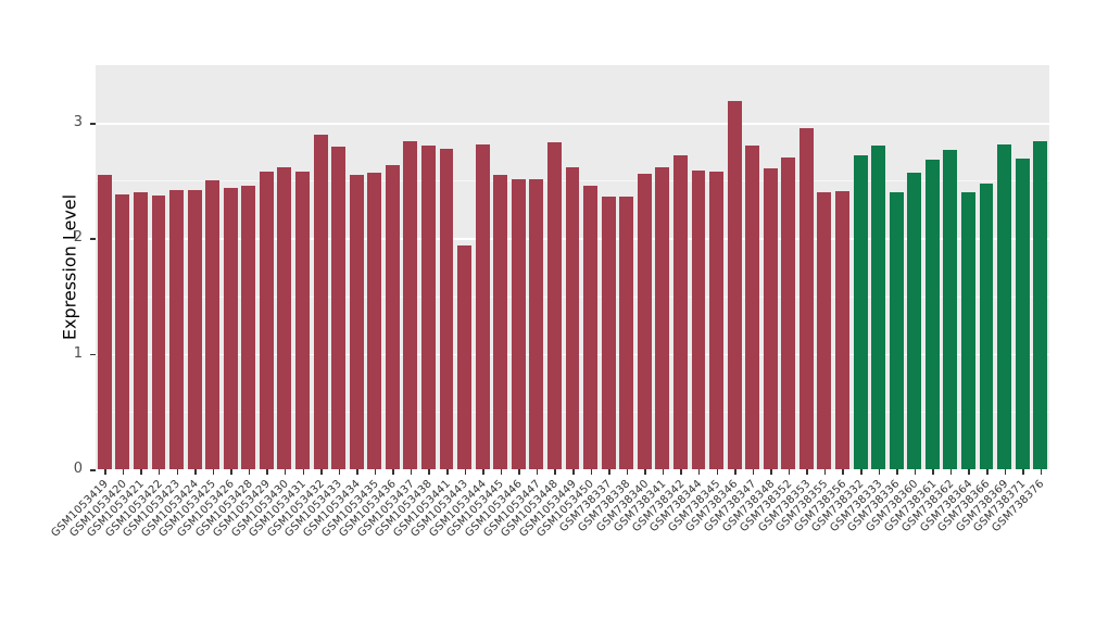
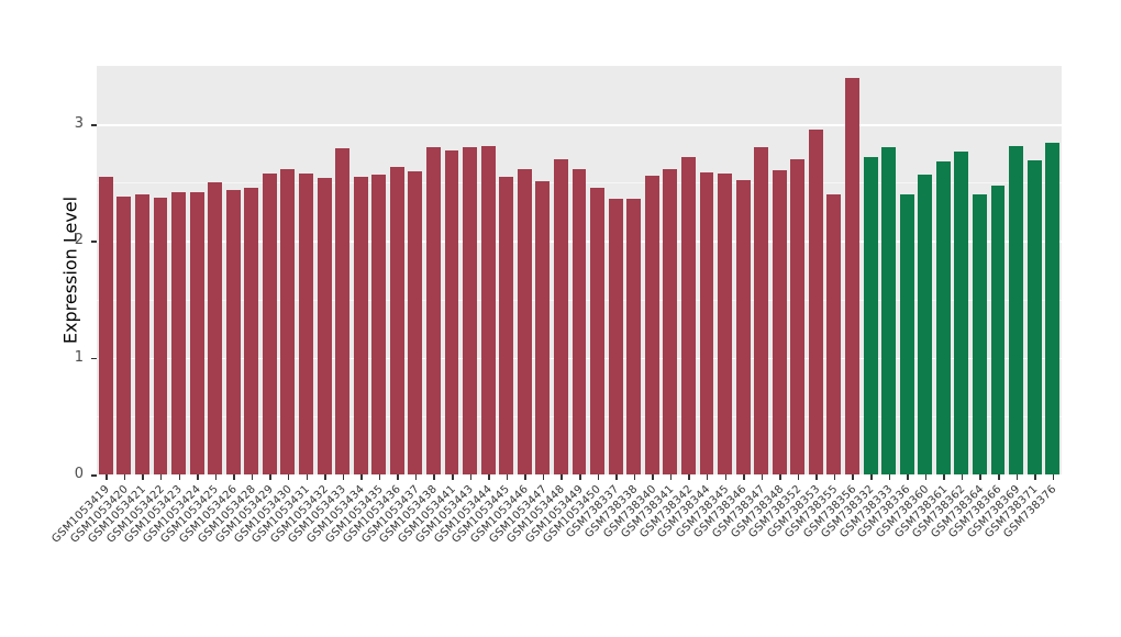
GSM1053432: 2.90 -> 2.54
GSM1053437: 2.84 -> 2.60
GSM1053443: 1.94 -> 2.80
GSM1053446: 2.51 -> 2.62
GSM1053448: 2.83 -> 2.70
GSM738346: 3.19 -> 2.52
GSM738356: 2.41 -> 3.40
